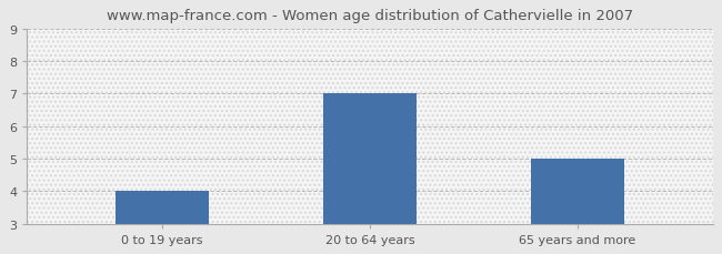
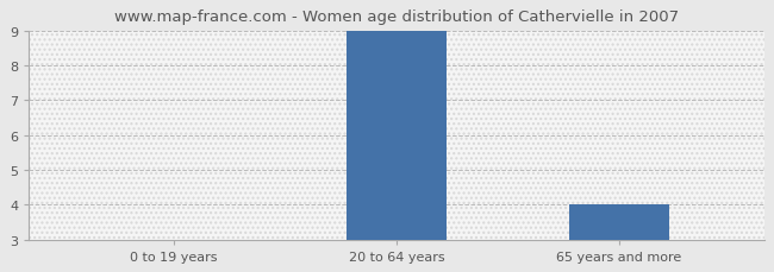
0 to 19 years: 4 -> 3
20 to 64 years: 7 -> 9
65 years and more: 5 -> 4
